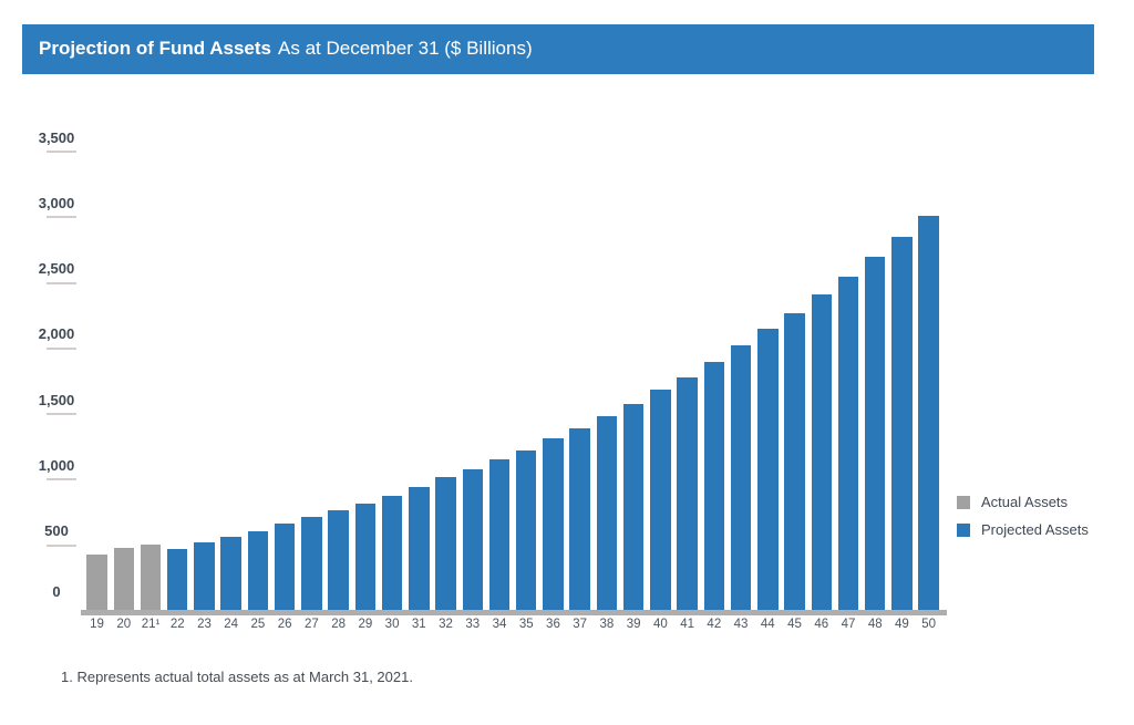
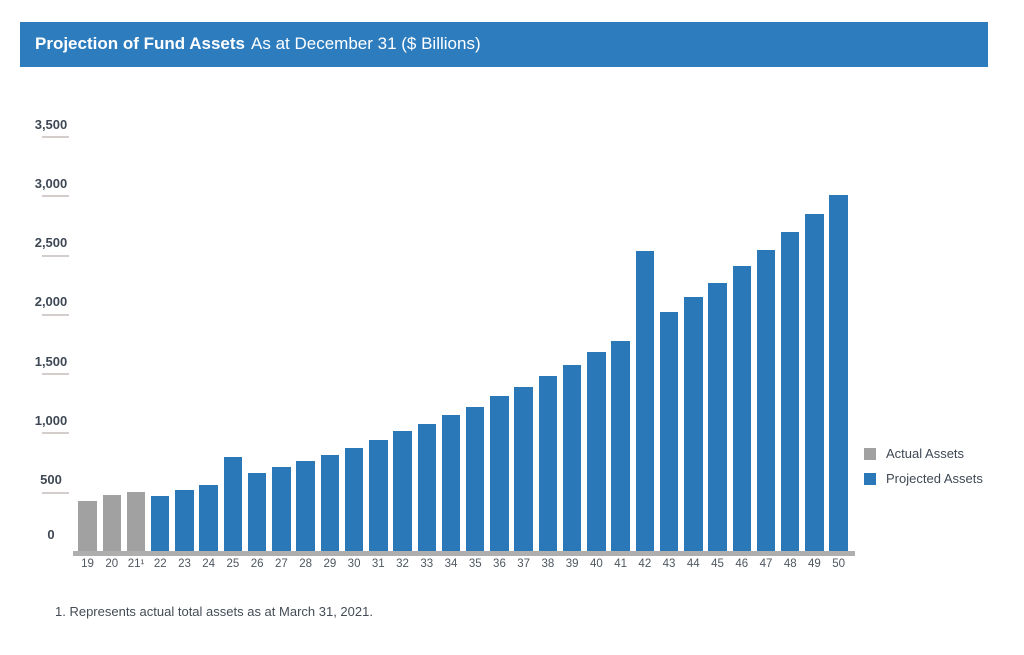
Projected Assets/25: 600 -> 790
Projected Assets/42: 1890 -> 2530
